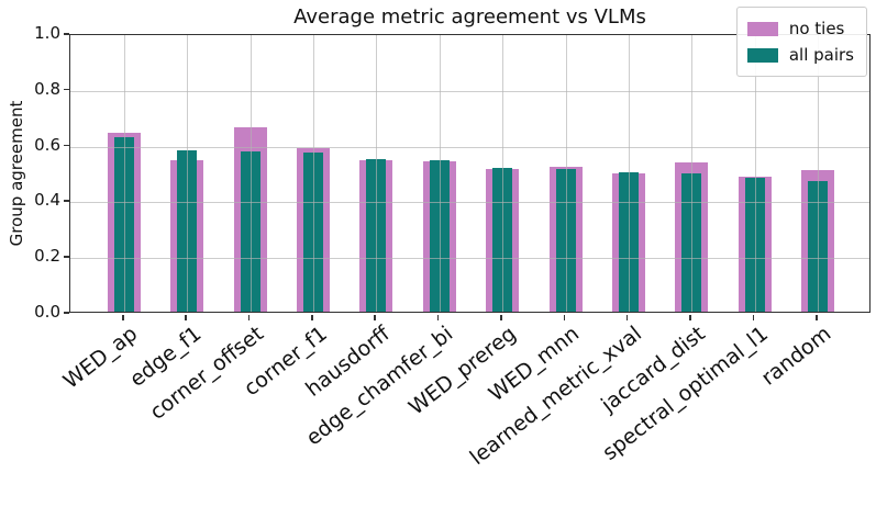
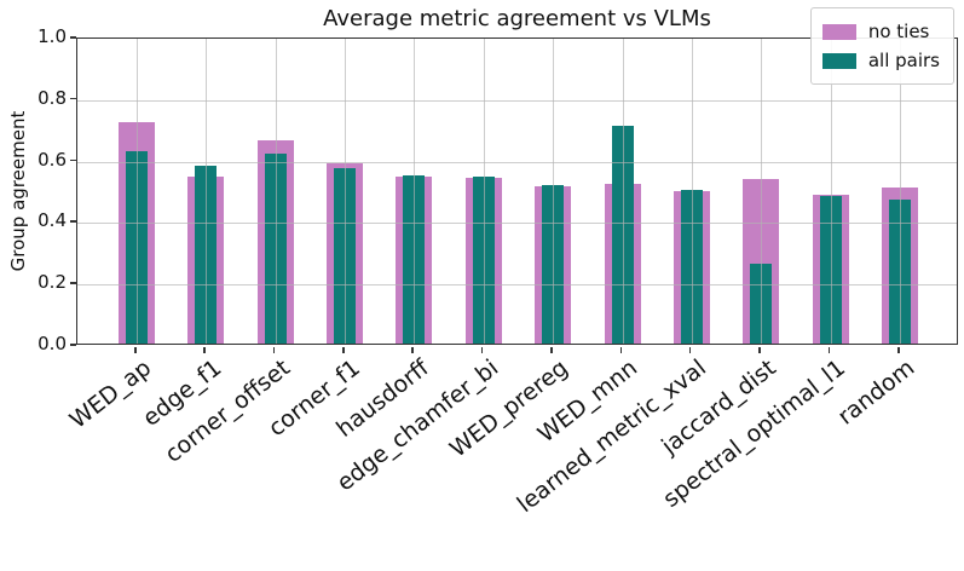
no ties/WED_ap: 0.64 -> 0.72
all pairs/corner_offset: 0.58 -> 0.62
all pairs/WED_mnn: 0.51 -> 0.71
all pairs/jaccard_dist: 0.49 -> 0.26
